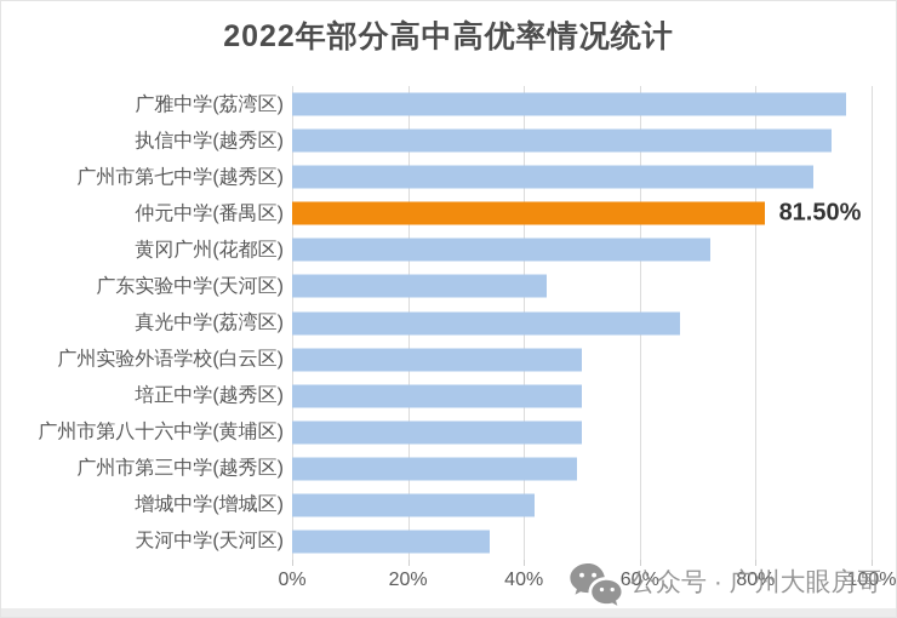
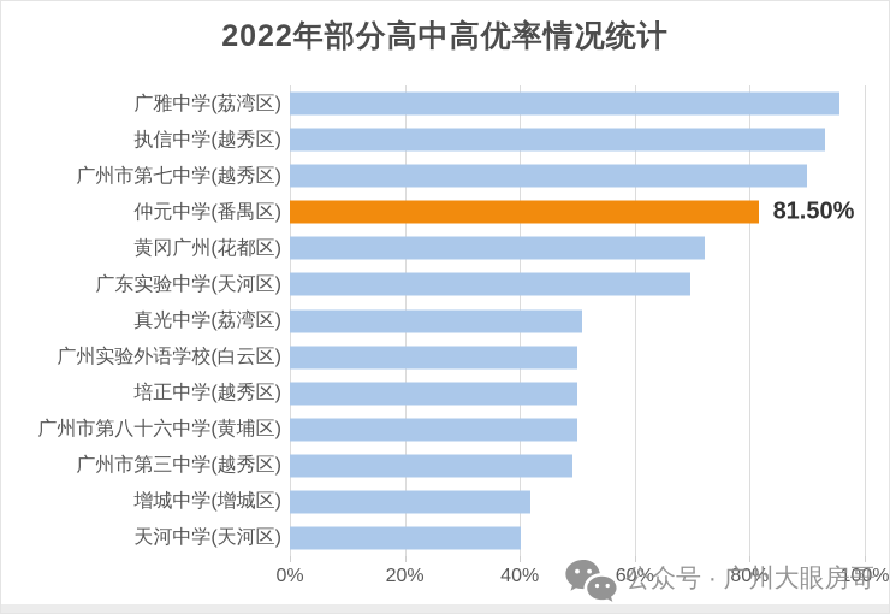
广东实验中学(天河区): 44% -> 70%
真光中学(荔湾区): 67% -> 51%
天河中学(天河区): 34% -> 40%
